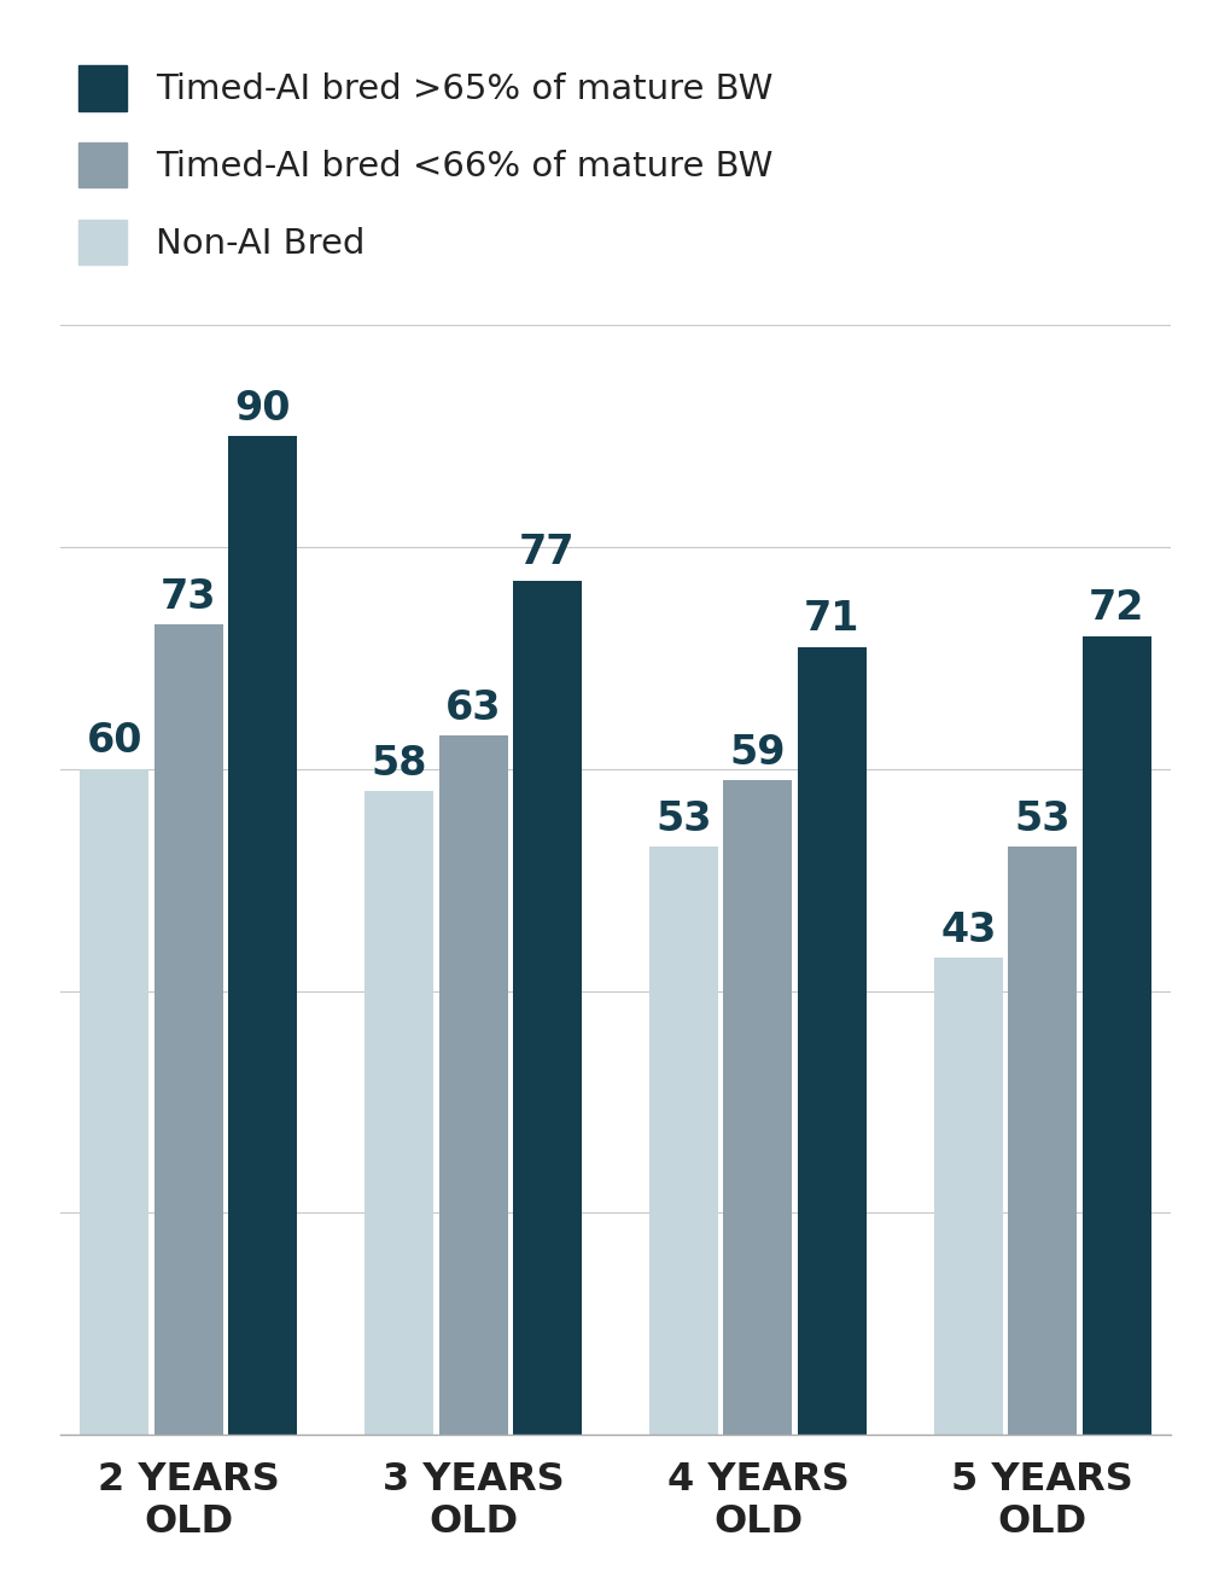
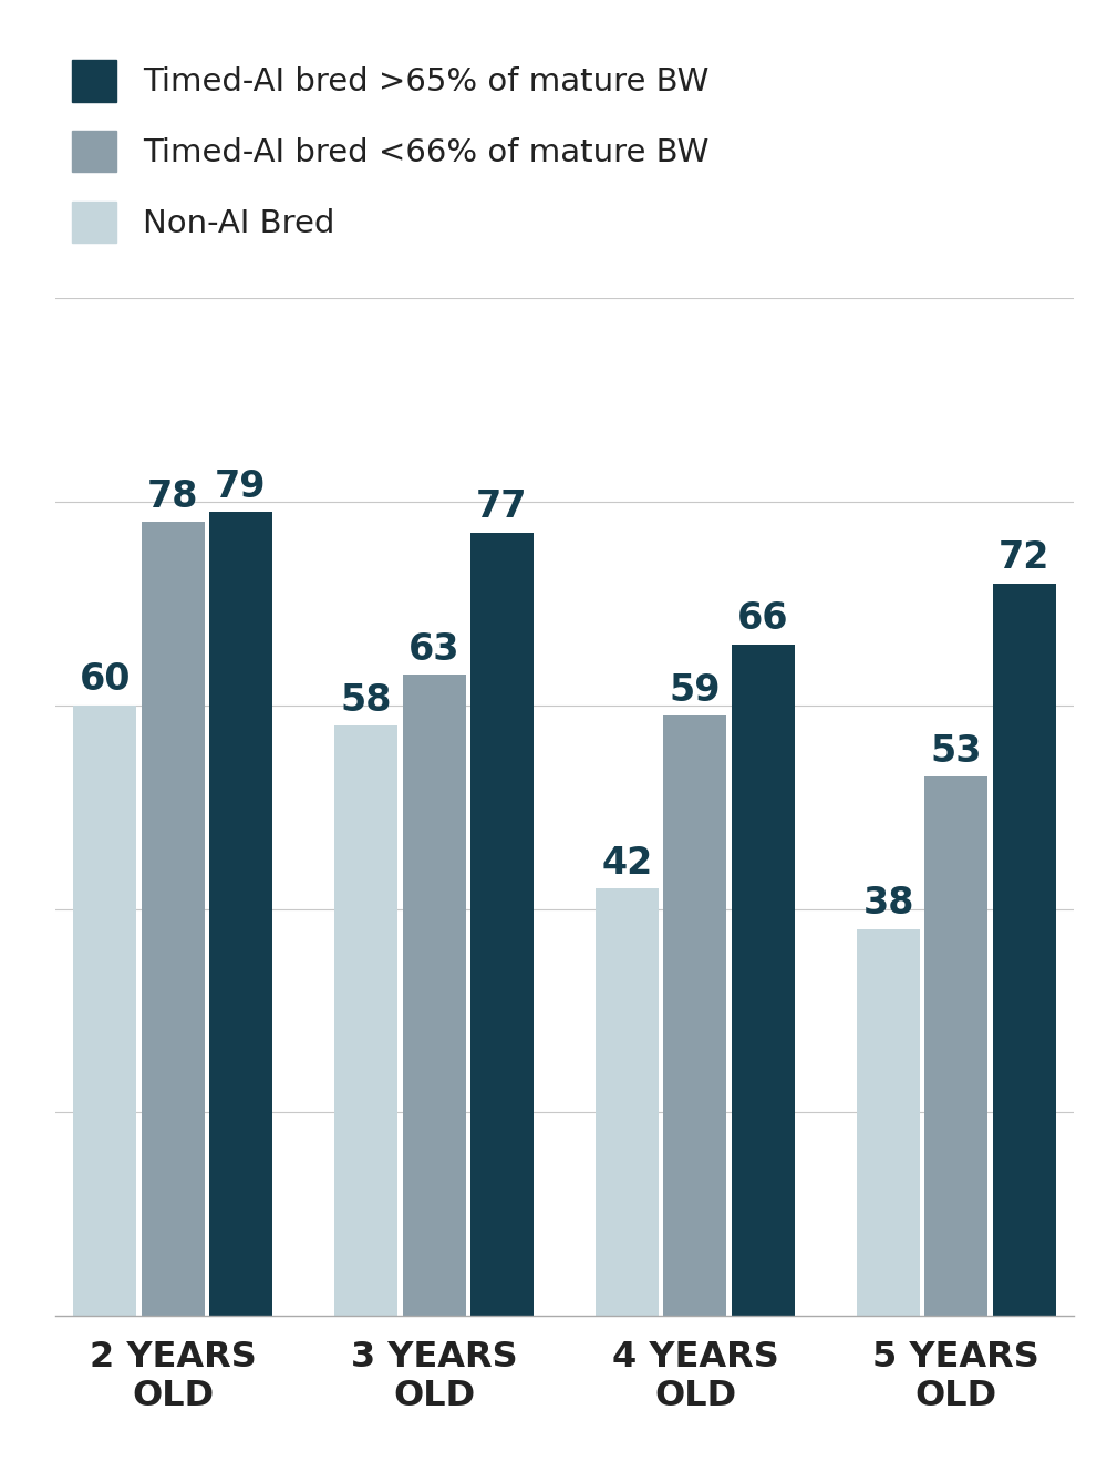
Timed-AI bred <66% of mature BW/2 YEARS OLD: 73 -> 78
Timed-AI bred >65% of mature BW/2 YEARS OLD: 90 -> 79
Non-AI Bred/4 YEARS OLD: 53 -> 42
Timed-AI bred >65% of mature BW/4 YEARS OLD: 71 -> 66
Non-AI Bred/5 YEARS OLD: 43 -> 38
